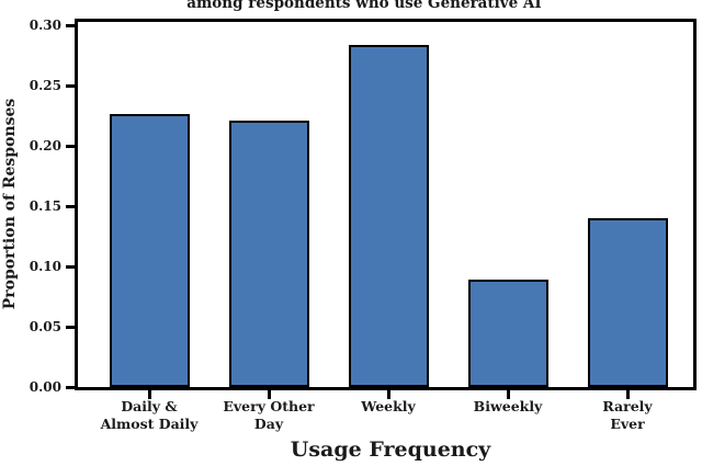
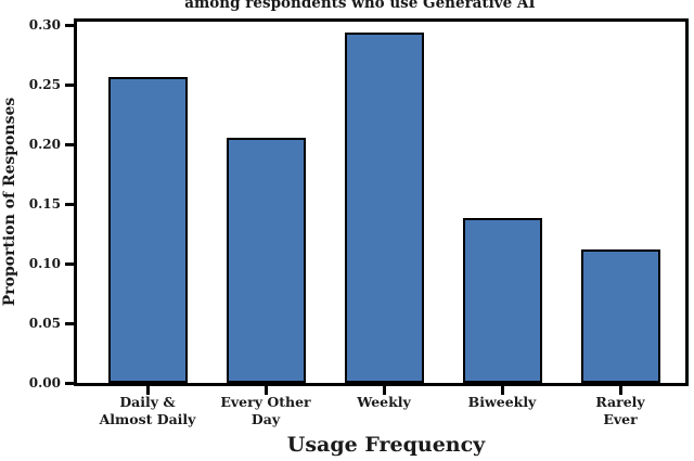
Daily & Almost Daily: 0.226 -> 0.256
Every Other Day: 0.221 -> 0.205
Weekly: 0.284 -> 0.294
Biweekly: 0.089 -> 0.138
Rarely Ever: 0.140 -> 0.112
